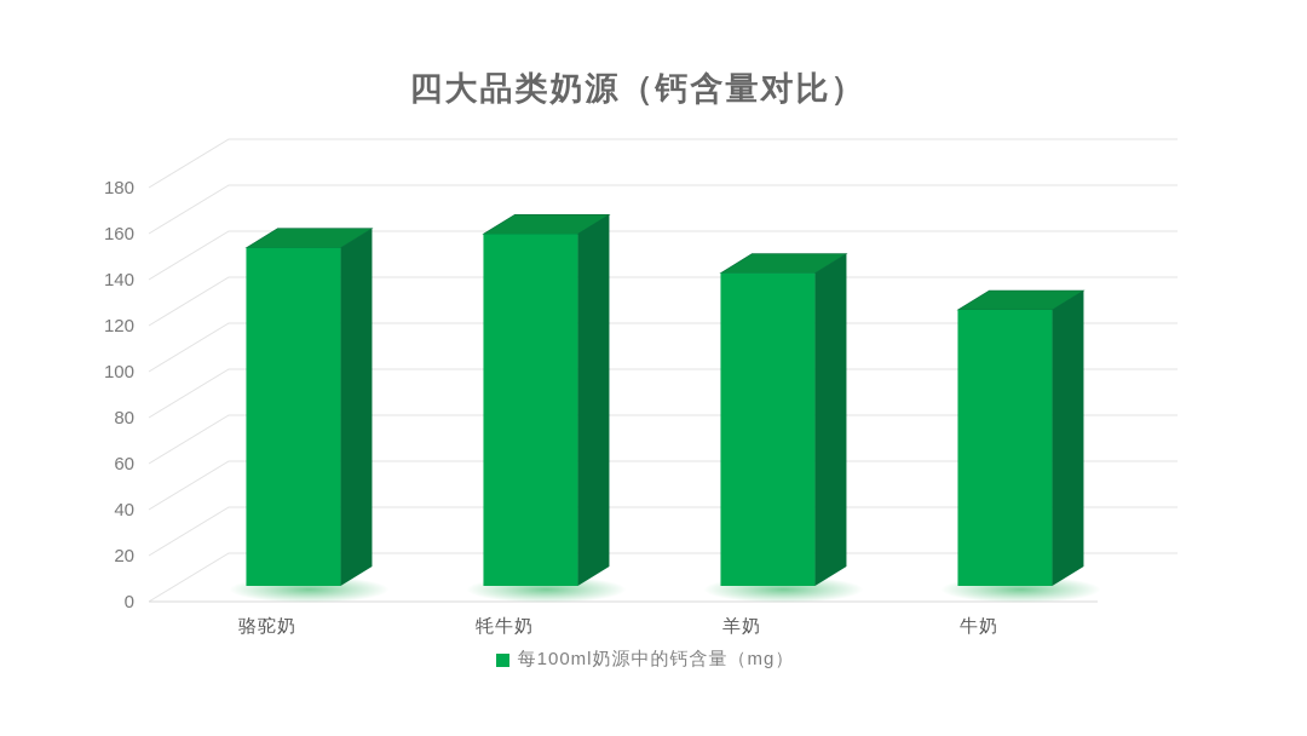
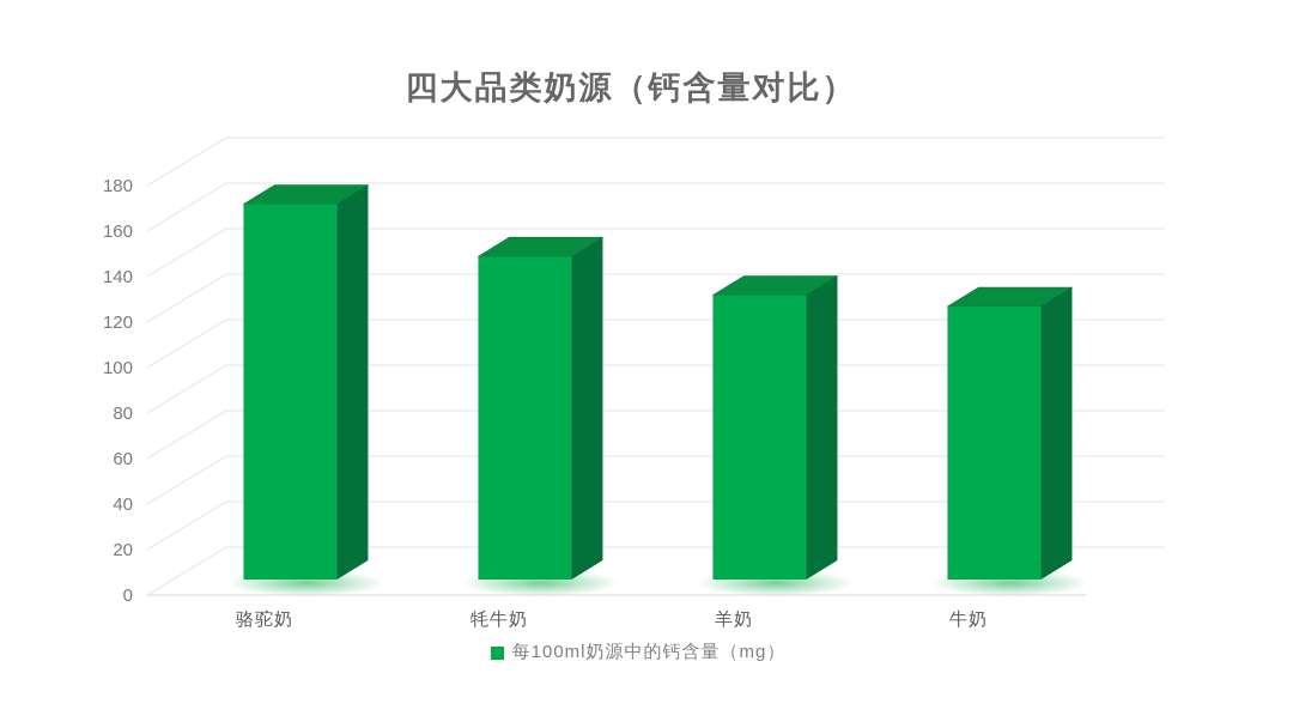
骆驼奶: 147 -> 165
牦牛奶: 153 -> 142
羊奶: 136 -> 125
